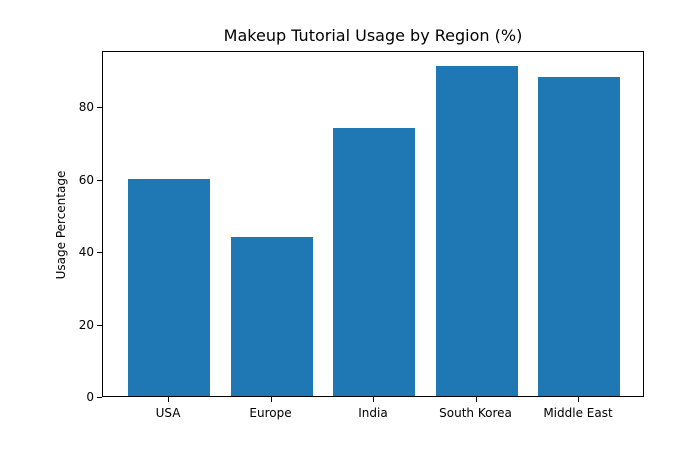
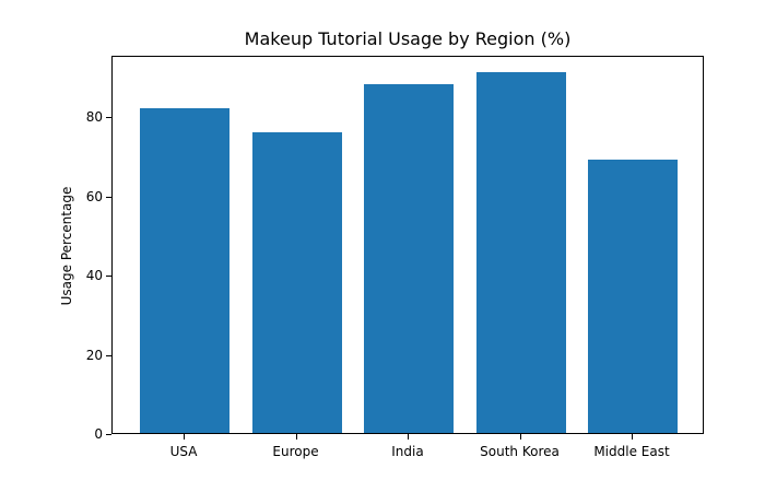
USA: 60 -> 82
Europe: 44 -> 76
India: 74 -> 88
Middle East: 88 -> 69
